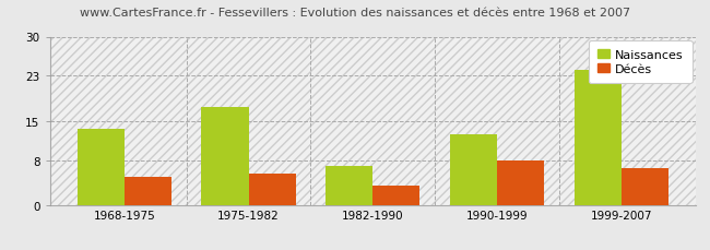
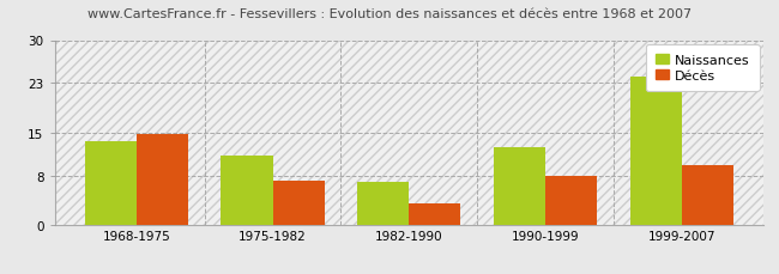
Décès/1968-1975: 5.0 -> 14.8
Naissances/1975-1982: 17.5 -> 11.2
Décès/1975-1982: 5.5 -> 7.2
Décès/1999-2007: 6.5 -> 9.6
